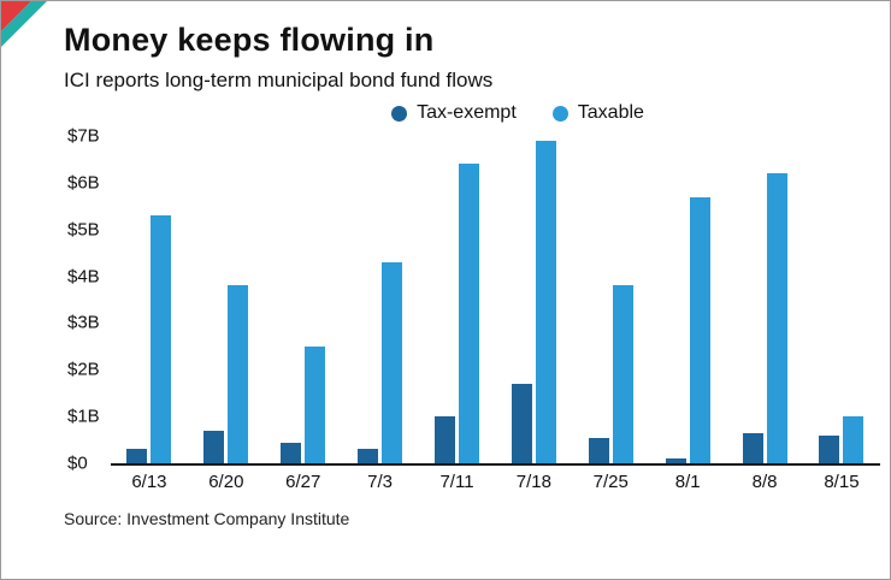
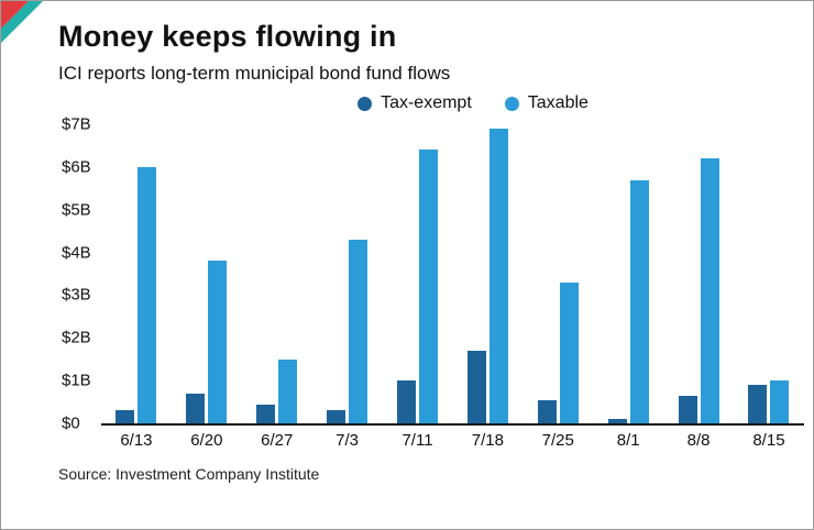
Taxable/6/13: $5.3B -> $6.0B
Taxable/6/27: $2.5B -> $1.5B
Taxable/7/25: $3.8B -> $3.3B
Tax-exempt/8/15: $0.6B -> $0.9B
